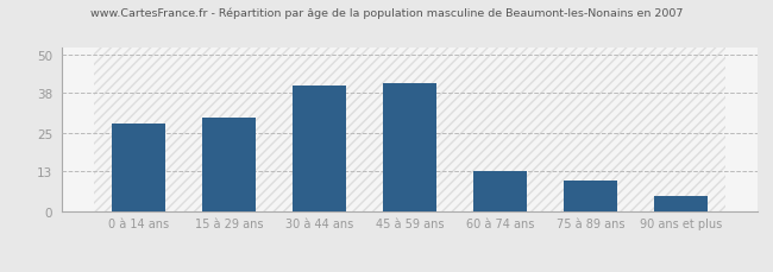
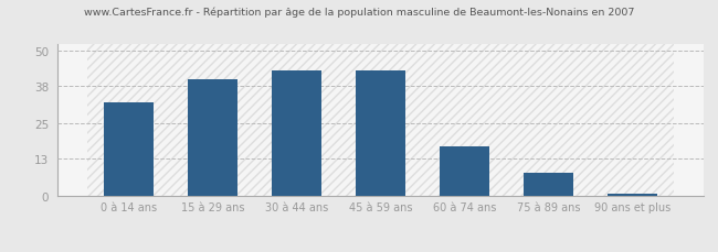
0 à 14 ans: 28 -> 32
15 à 29 ans: 30 -> 40
30 à 44 ans: 40 -> 43
45 à 59 ans: 41 -> 43
60 à 74 ans: 13 -> 17
75 à 89 ans: 10 -> 8
90 ans et plus: 5 -> 1
